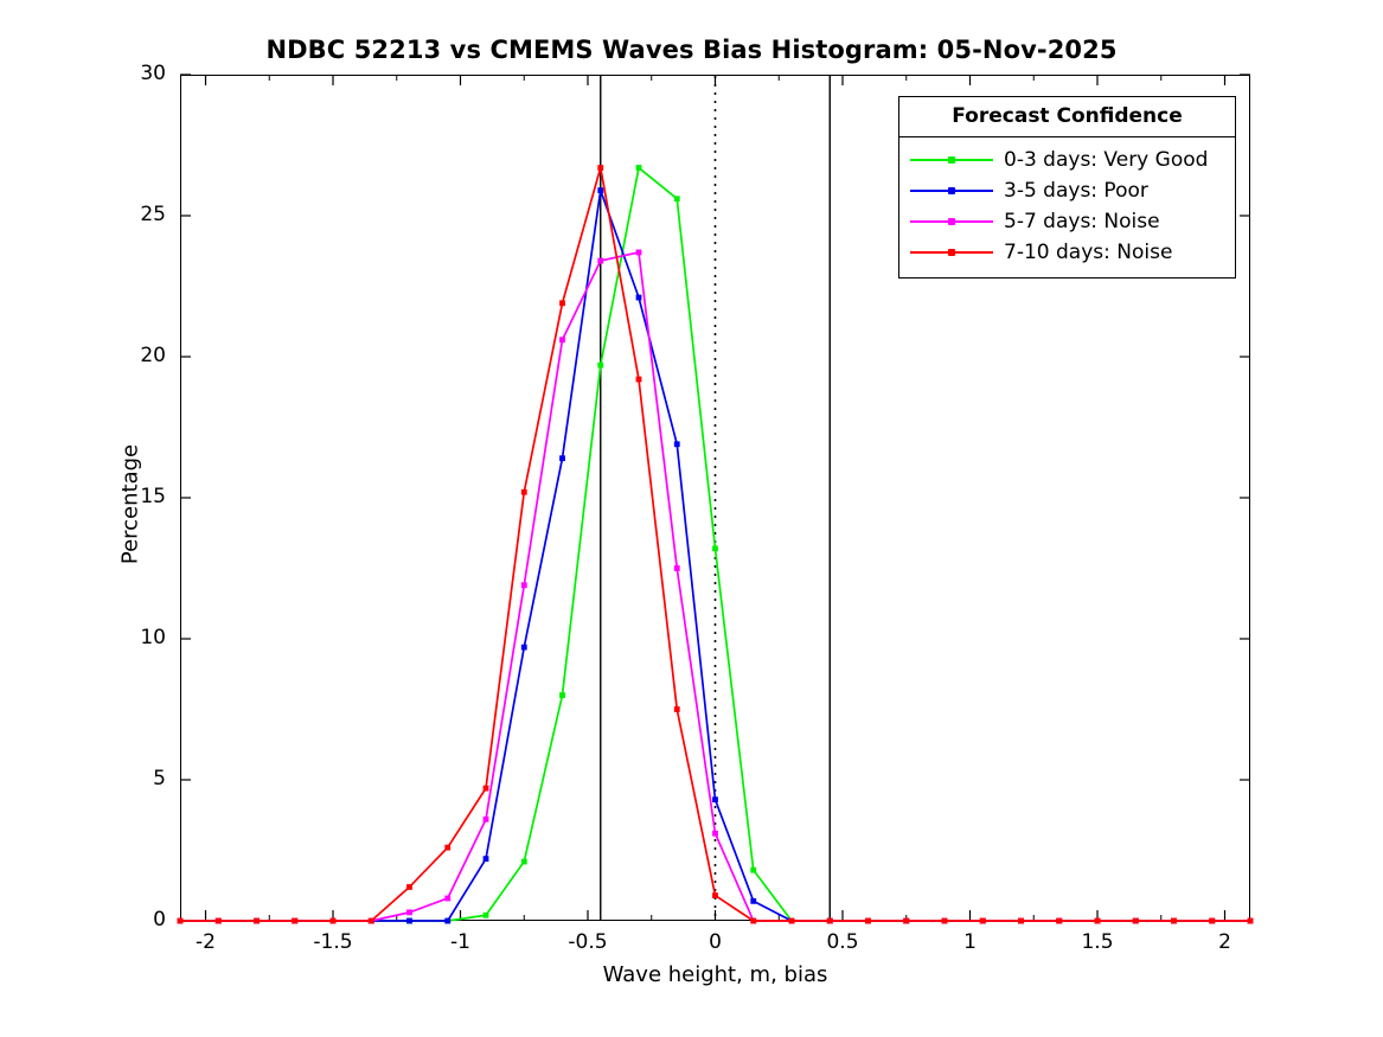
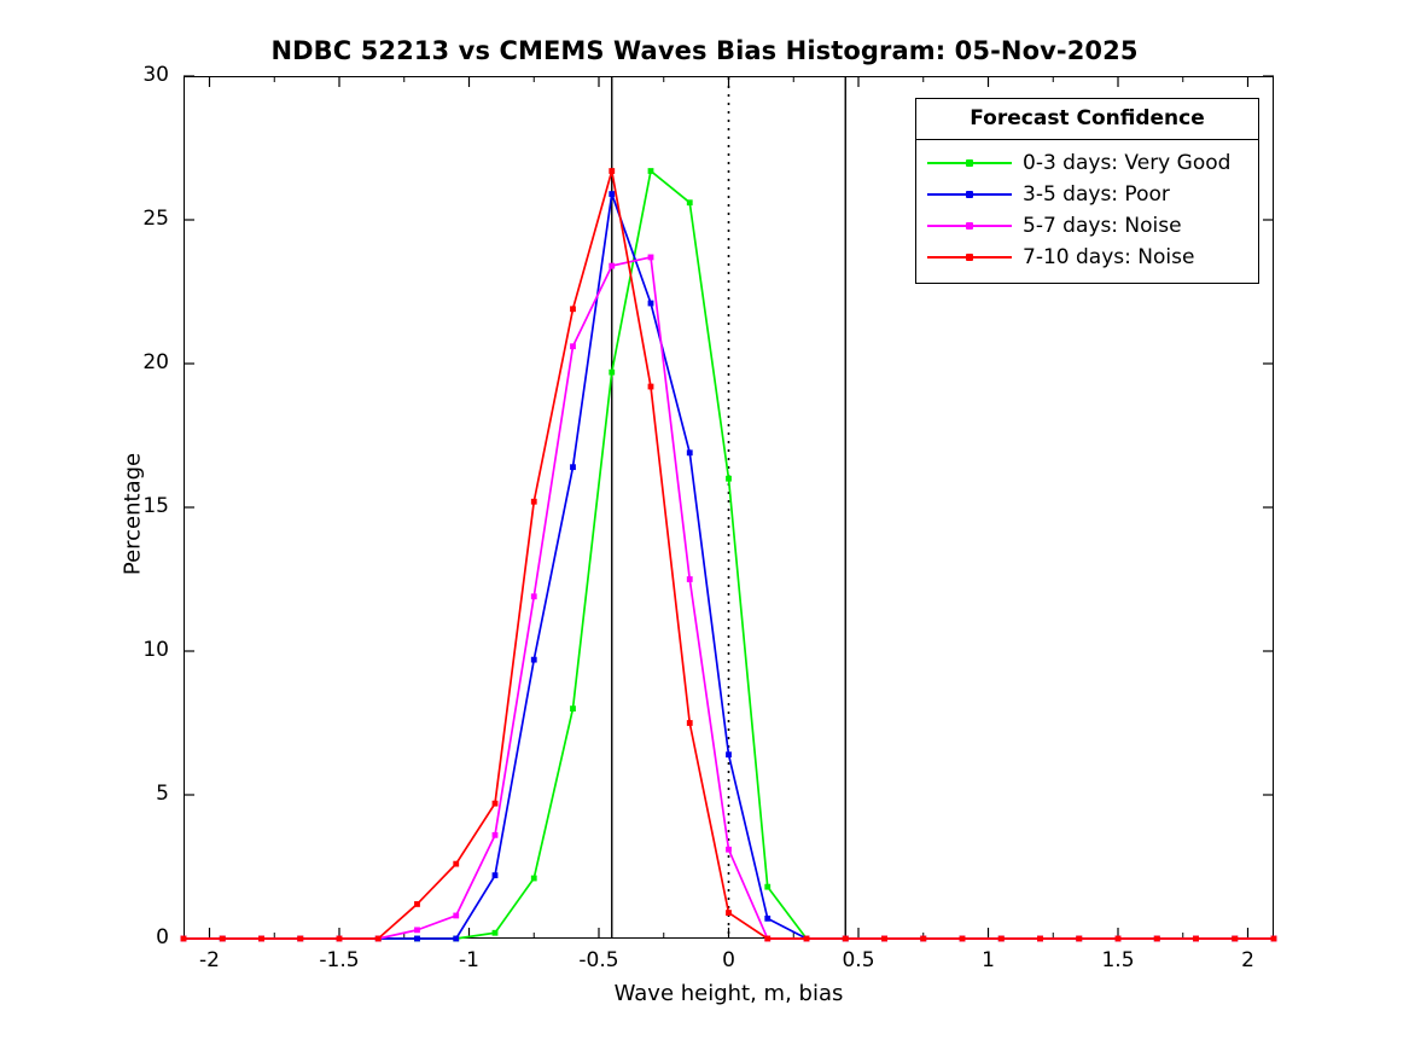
0-3 days: Very Good/0: 13,2 -> 16,0
3-5 days: Poor/0: 4,3 -> 6,4
